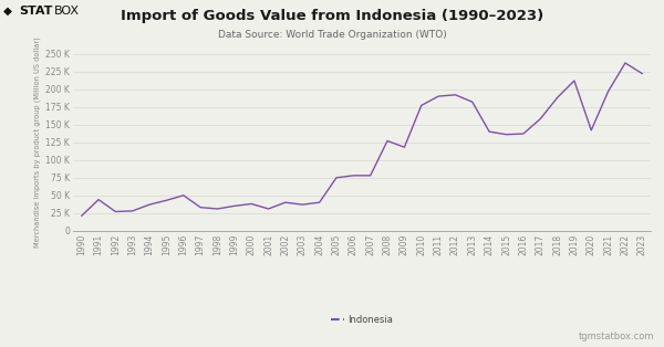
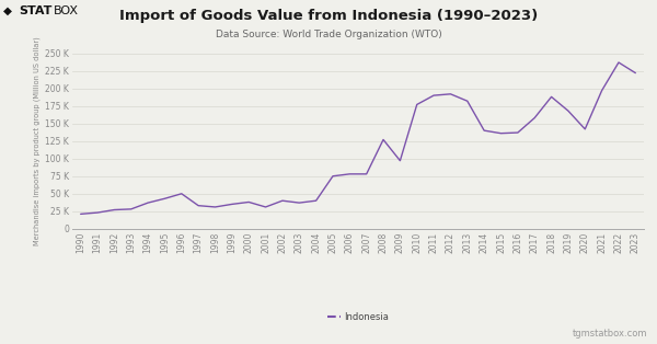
1991: 44 K -> 23 K
2009: 118 K -> 97 K
2019: 212 K -> 168 K
